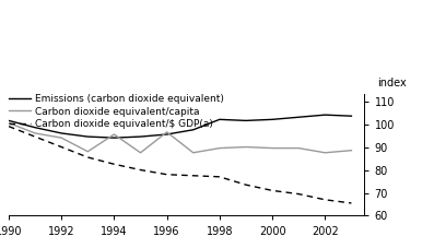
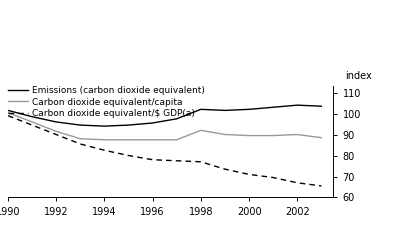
Carbon dioxide equivalent/capita/1992: 94.0 -> 91.5
Carbon dioxide equivalent/capita/1994: 95.5 -> 87.5
Carbon dioxide equivalent/capita/1996: 96.5 -> 87.5
Carbon dioxide equivalent/capita/1998: 89.5 -> 92.0
Carbon dioxide equivalent/capita/2002: 87.5 -> 90.0
